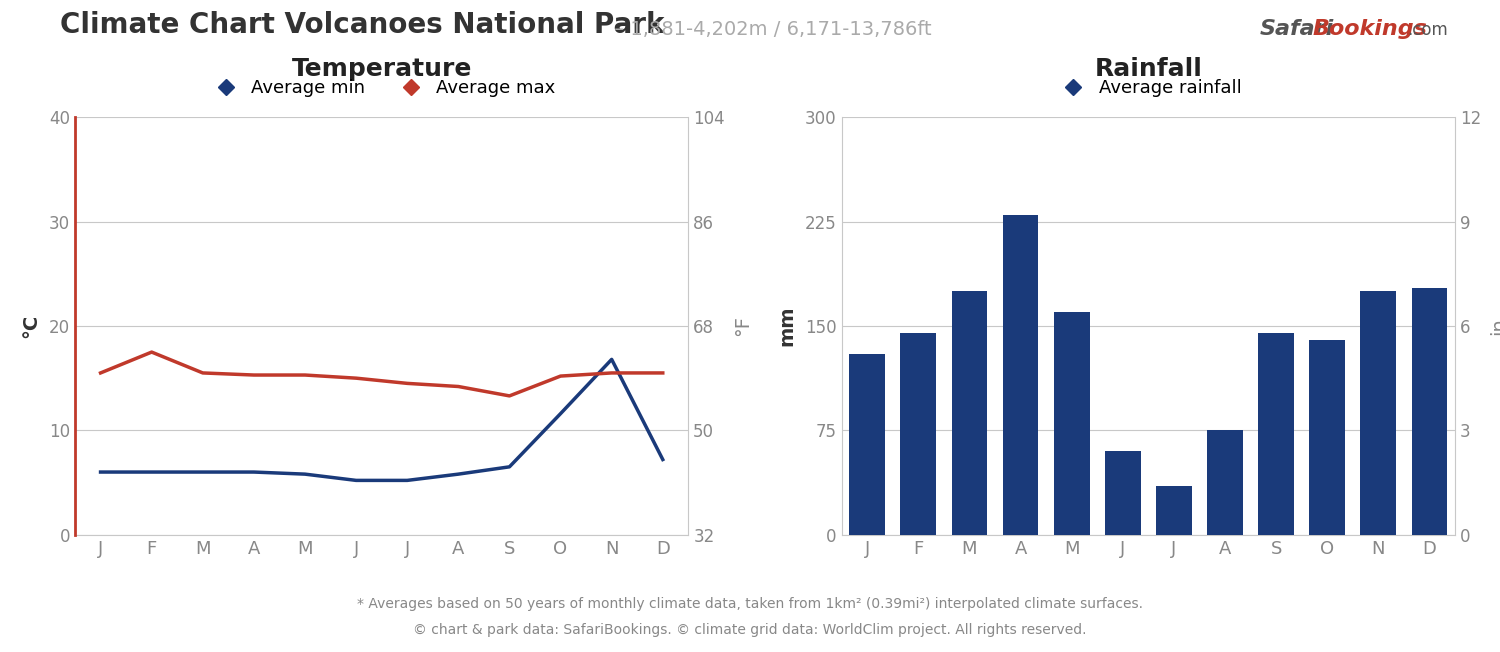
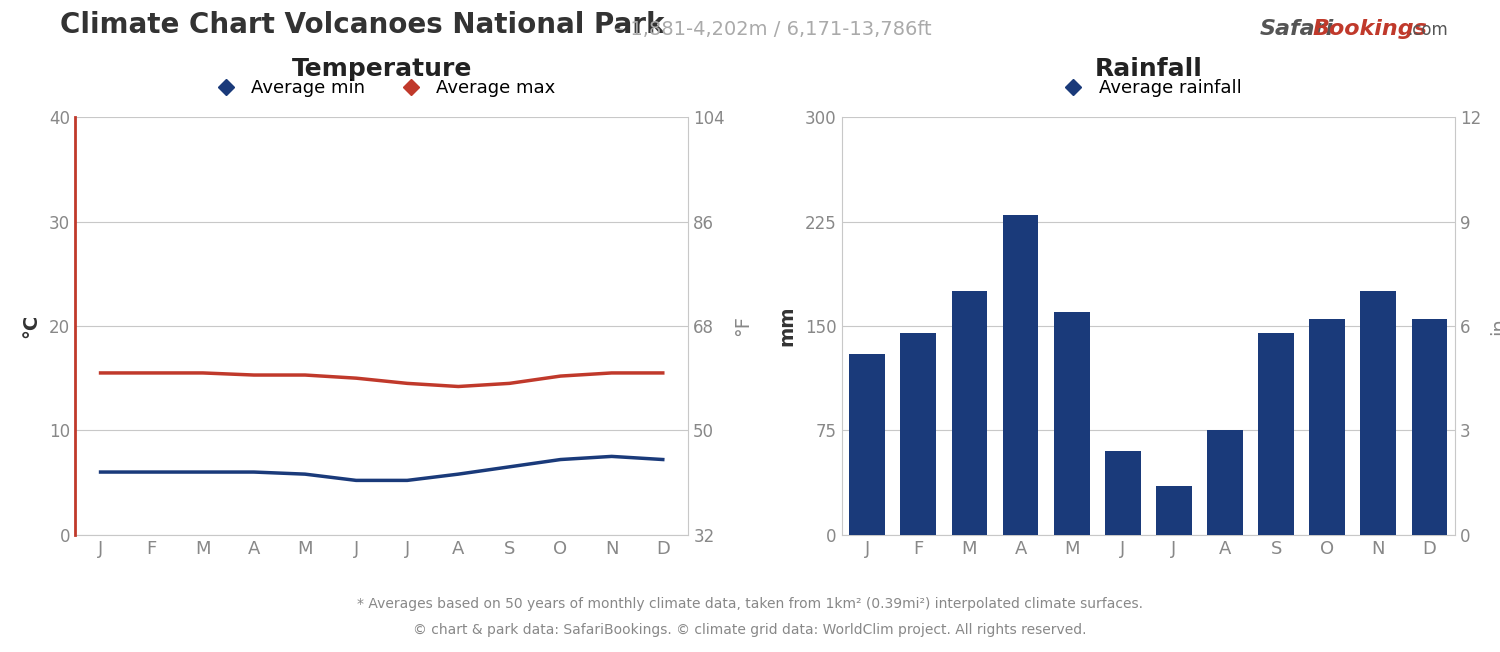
Temperature/Average max/F: 17.5 -> 15.5
Temperature/Average max/S: 13.3 -> 14.5
Temperature/Average min/O: 11.6 -> 7.2
Temperature/Average min/N: 16.8 -> 7.5
Rainfall/O: 140 -> 155
Rainfall/D: 177 -> 155
